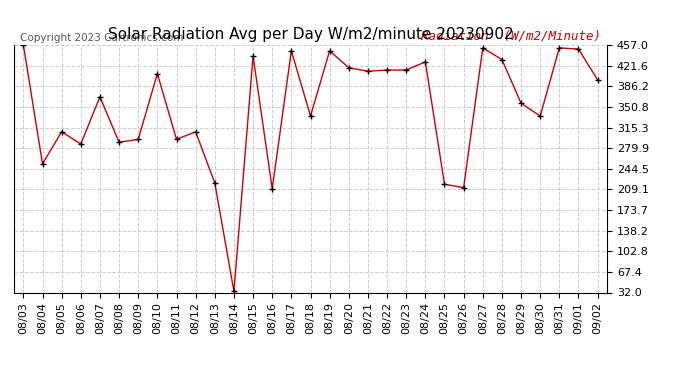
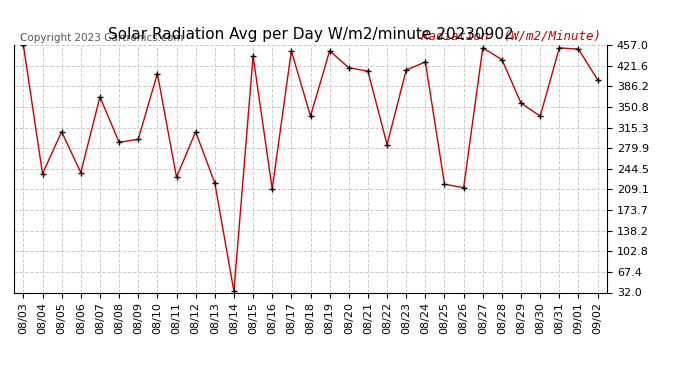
08/04: 253 -> 236
08/06: 287 -> 238
08/11: 295 -> 230
08/22: 414 -> 286
